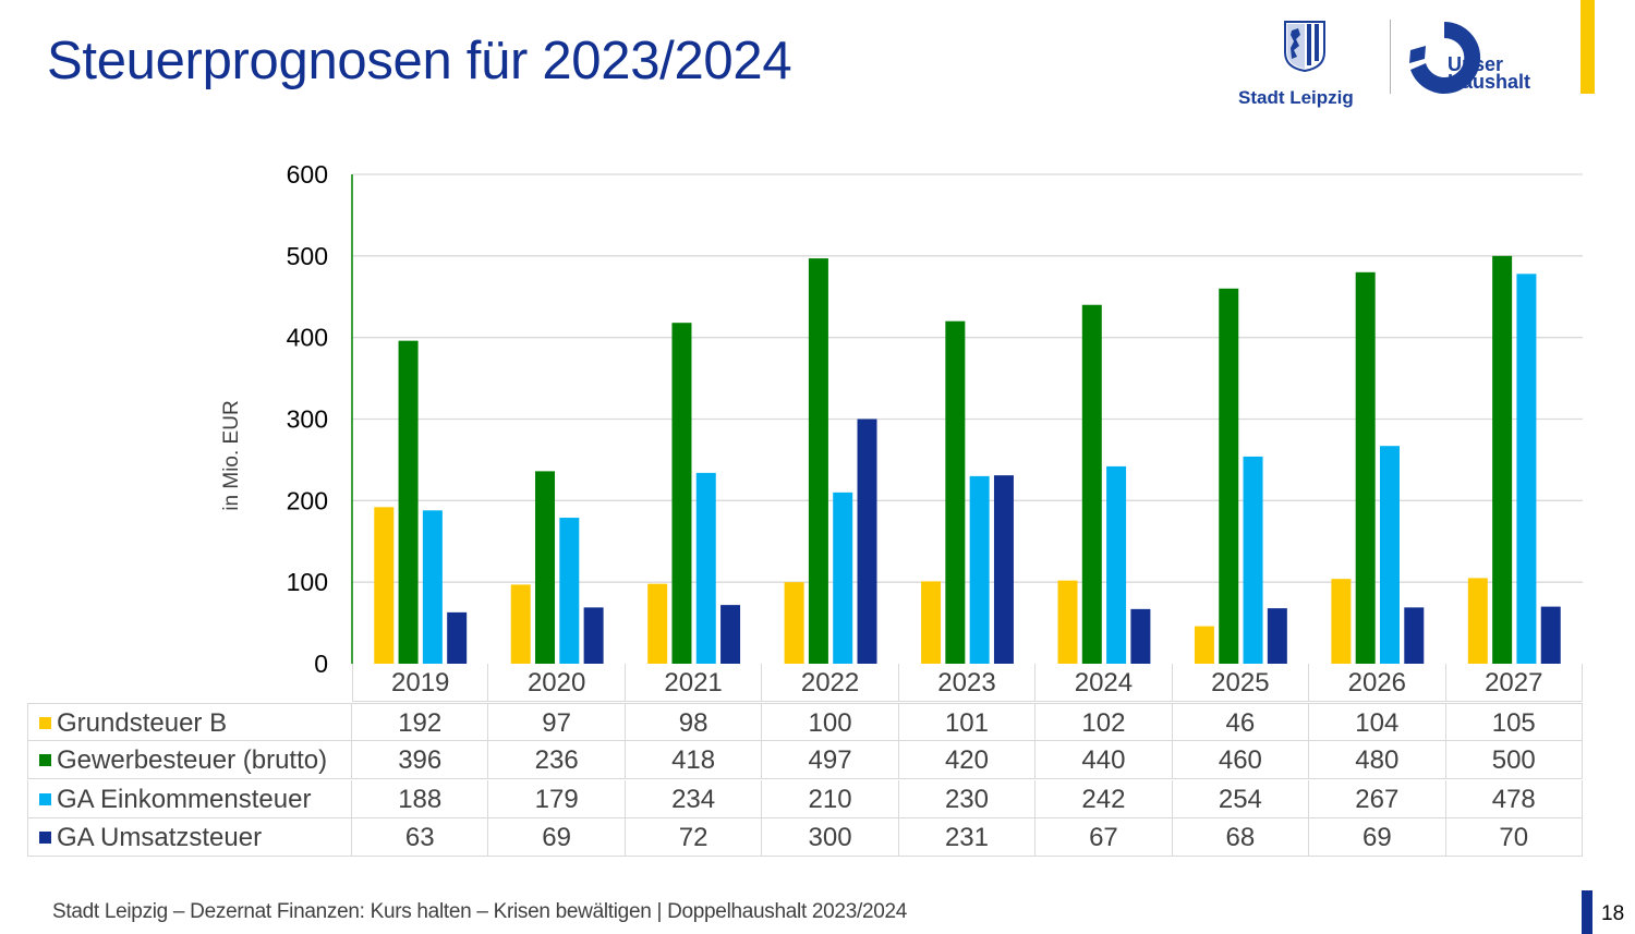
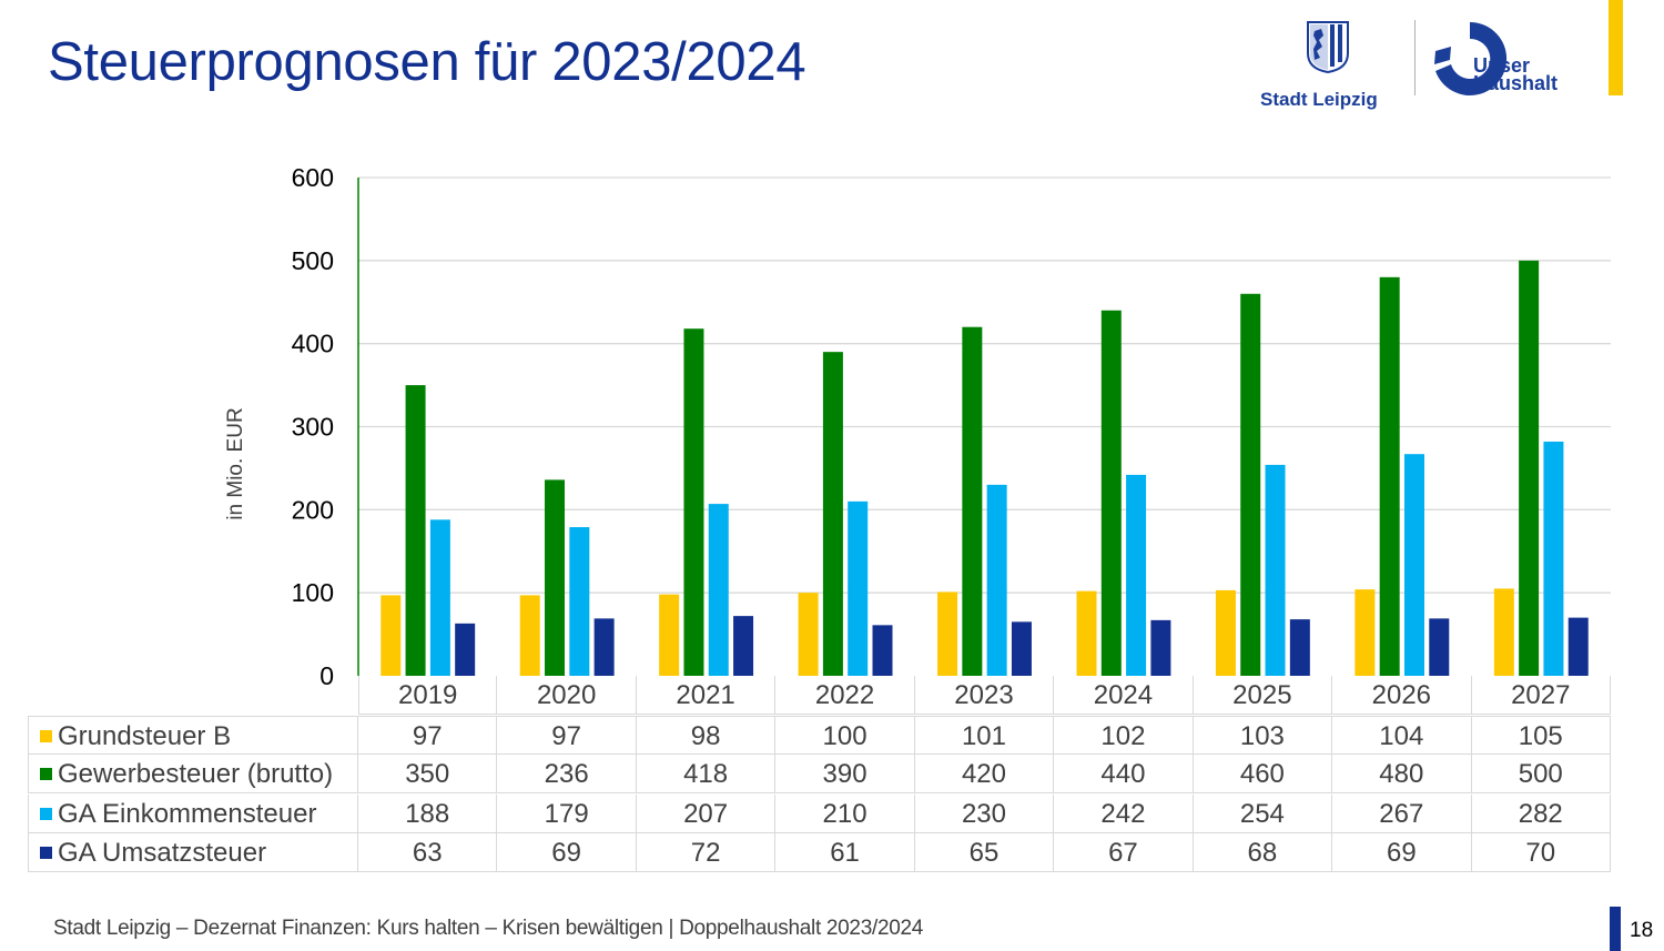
Grundsteuer B/2019: 192 -> 97
Gewerbesteuer (brutto)/2019: 396 -> 350
GA Einkommensteuer/2021: 234 -> 207
Gewerbesteuer (brutto)/2022: 497 -> 390
GA Umsatzsteuer/2022: 300 -> 61
GA Umsatzsteuer/2023: 231 -> 65
Grundsteuer B/2025: 46 -> 103
GA Einkommensteuer/2027: 478 -> 282
